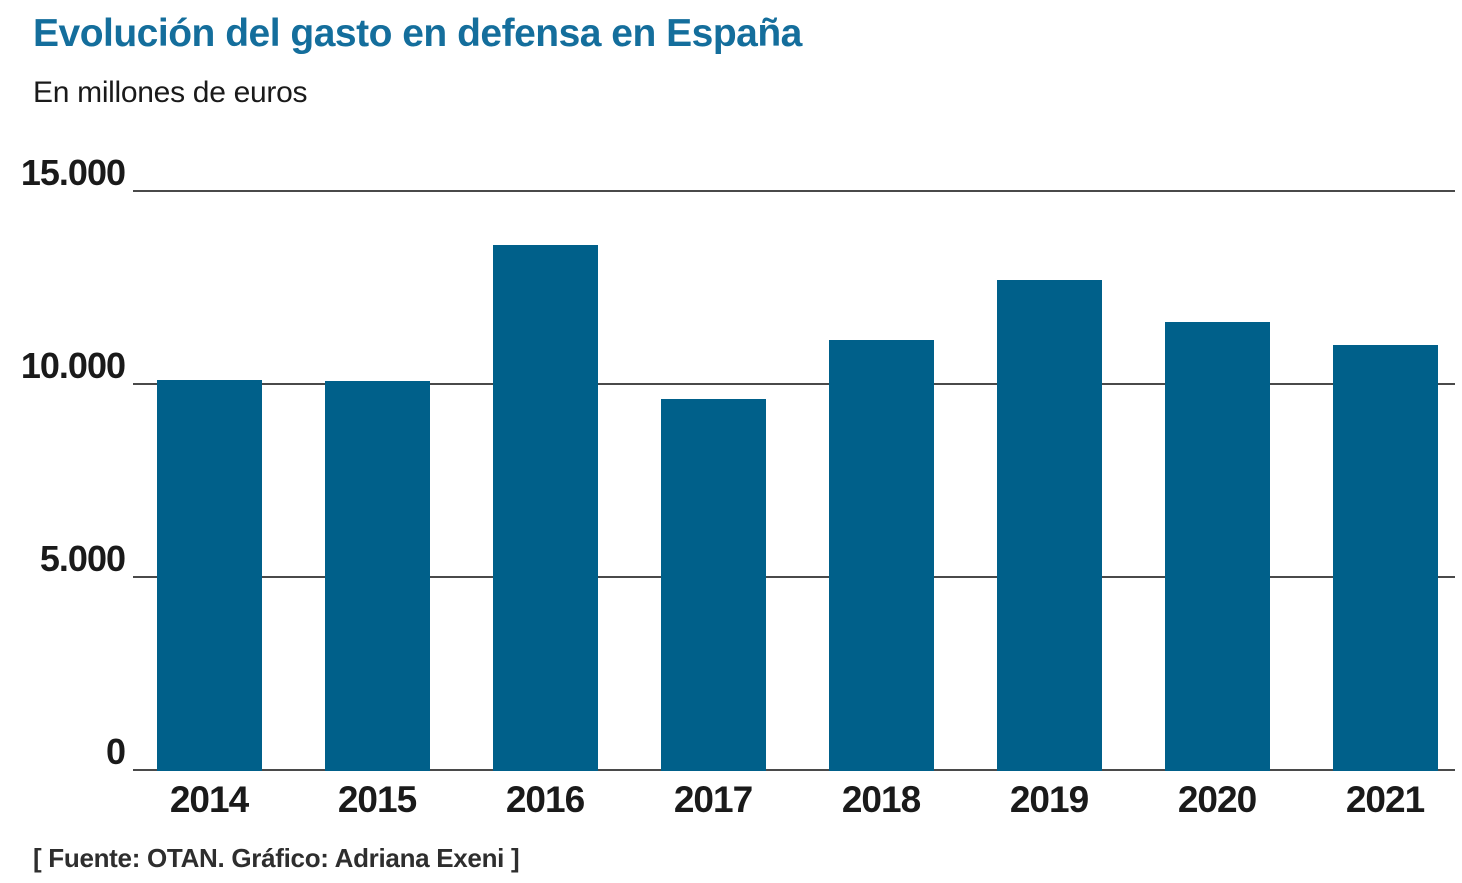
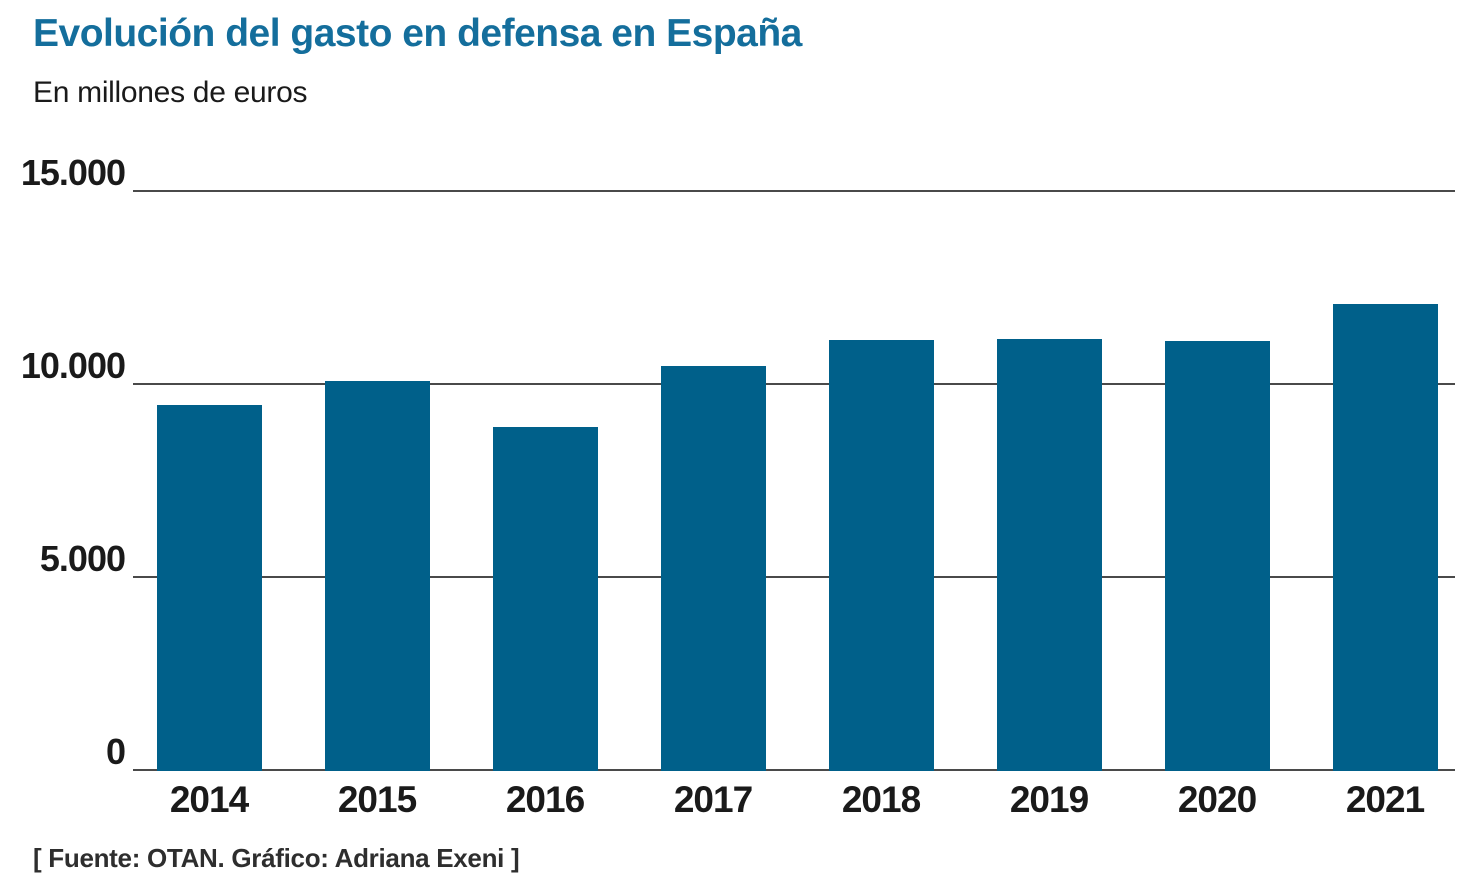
2014: 10100 -> 9400
2016: 13600 -> 8900
2017: 9600 -> 10500
2019: 12700 -> 11200
2020: 11600 -> 11100
2021: 11000 -> 12100
